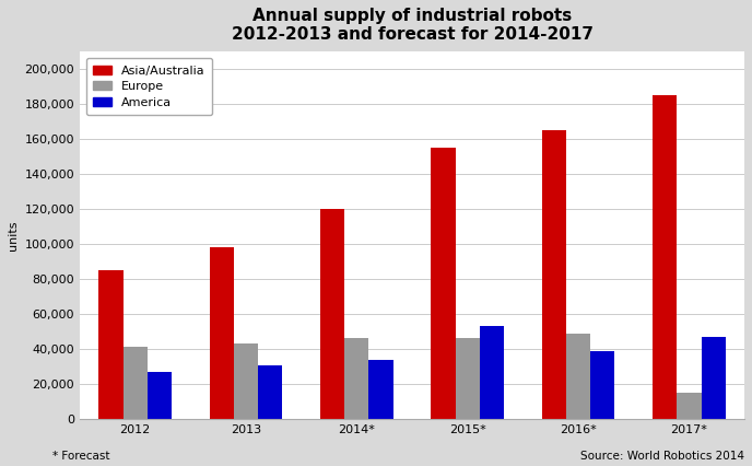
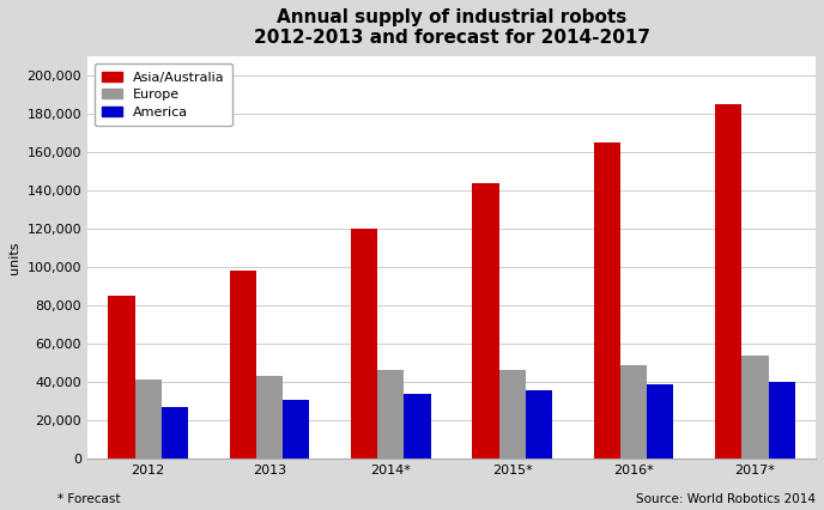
Asia/Australia/2015*: 155,000 -> 144,000
America/2015*: 53,000 -> 36,000
Europe/2017*: 15,000 -> 54,000
America/2017*: 47,000 -> 40,000
